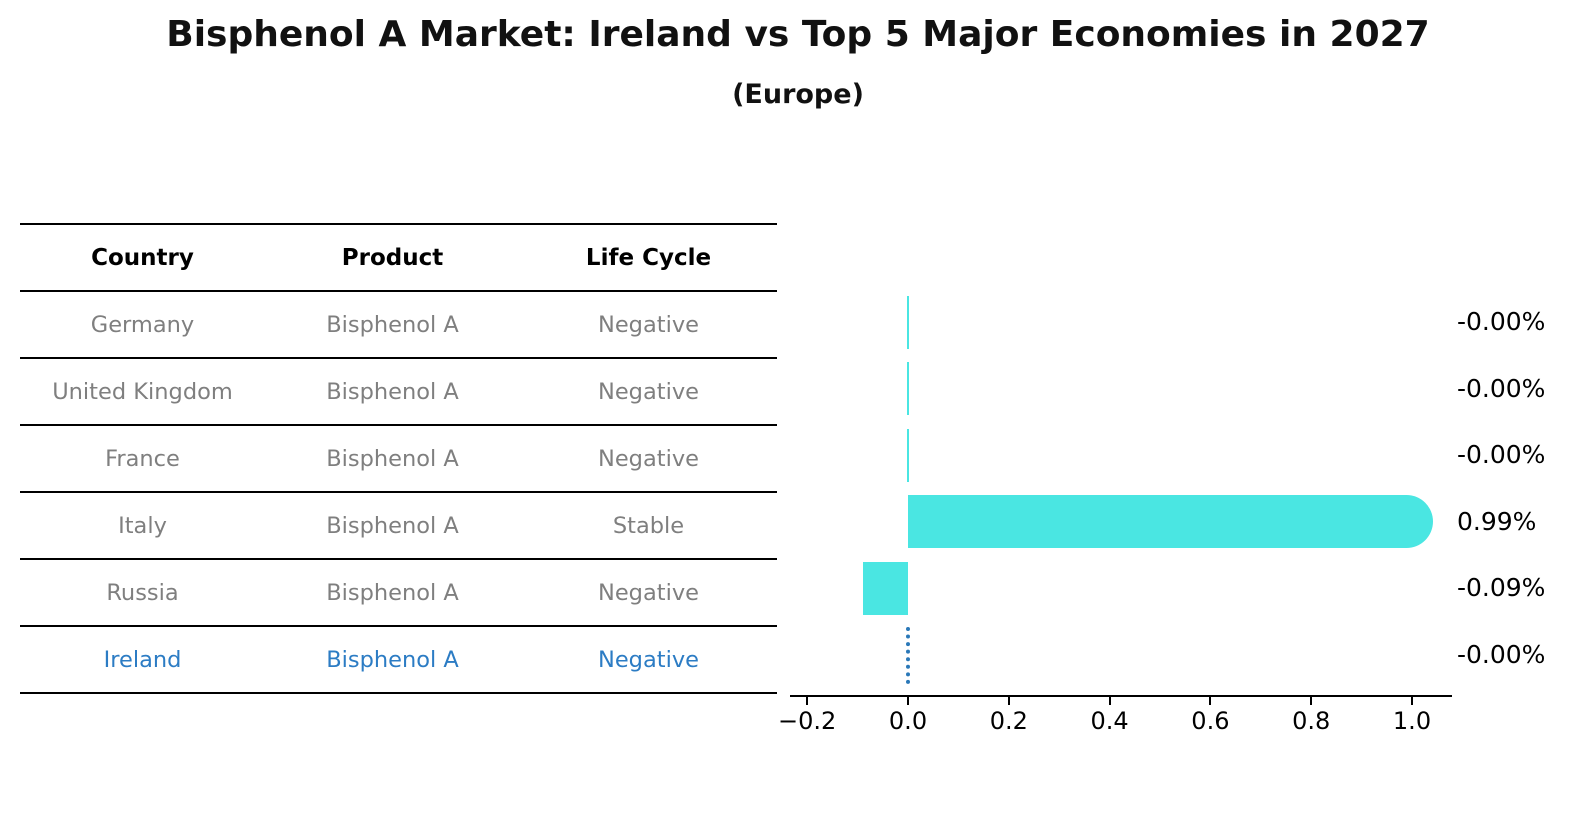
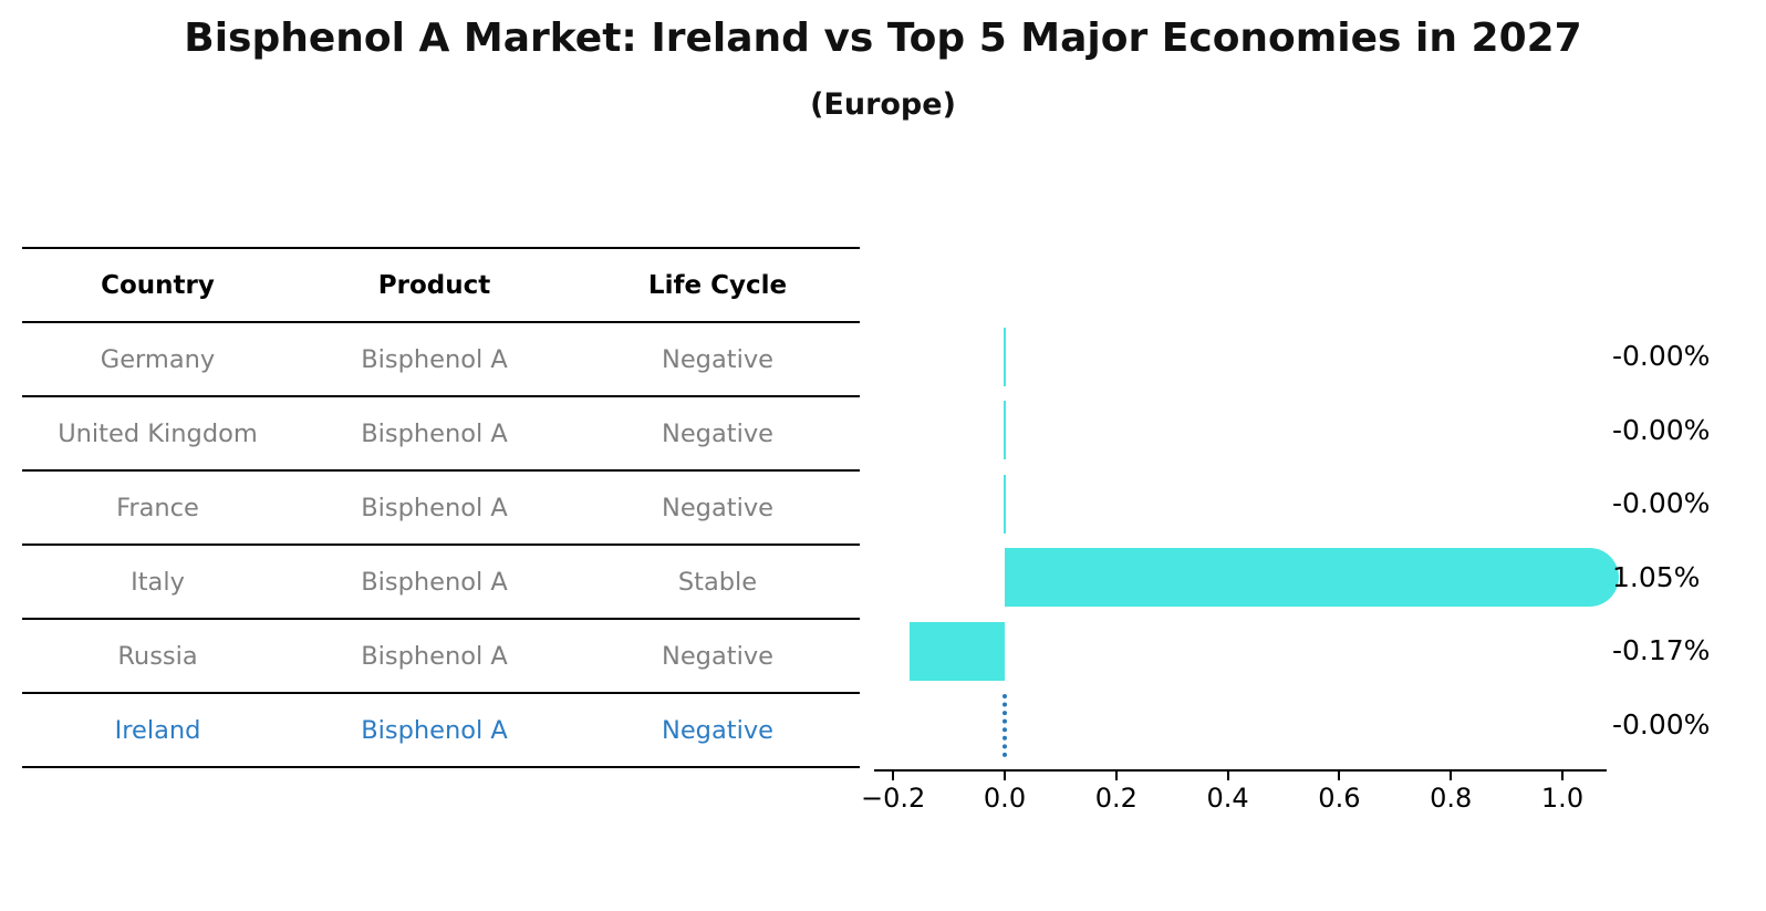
Italy: 0.99% -> 1.05%
Russia: -0.09% -> -0.17%
